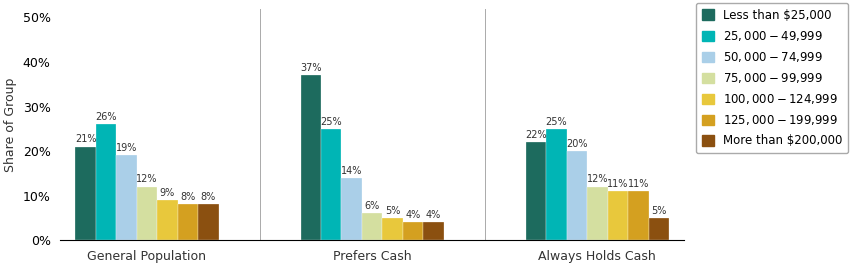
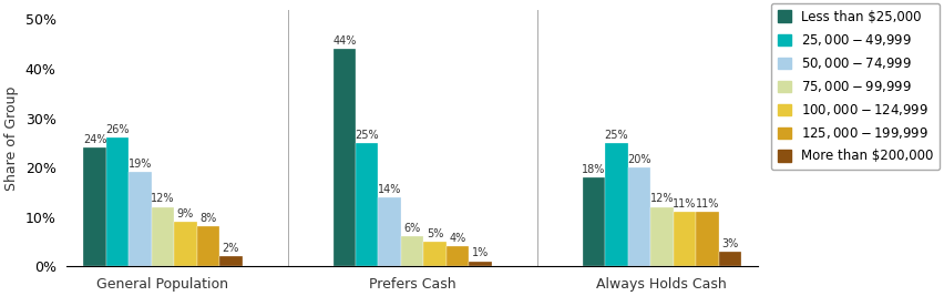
Less than $25,000/General Population: 21% -> 24%
More than $200,000/General Population: 8% -> 2%
Less than $25,000/Prefers Cash: 37% -> 44%
More than $200,000/Prefers Cash: 4% -> 1%
Less than $25,000/Always Holds Cash: 22% -> 18%
More than $200,000/Always Holds Cash: 5% -> 3%
